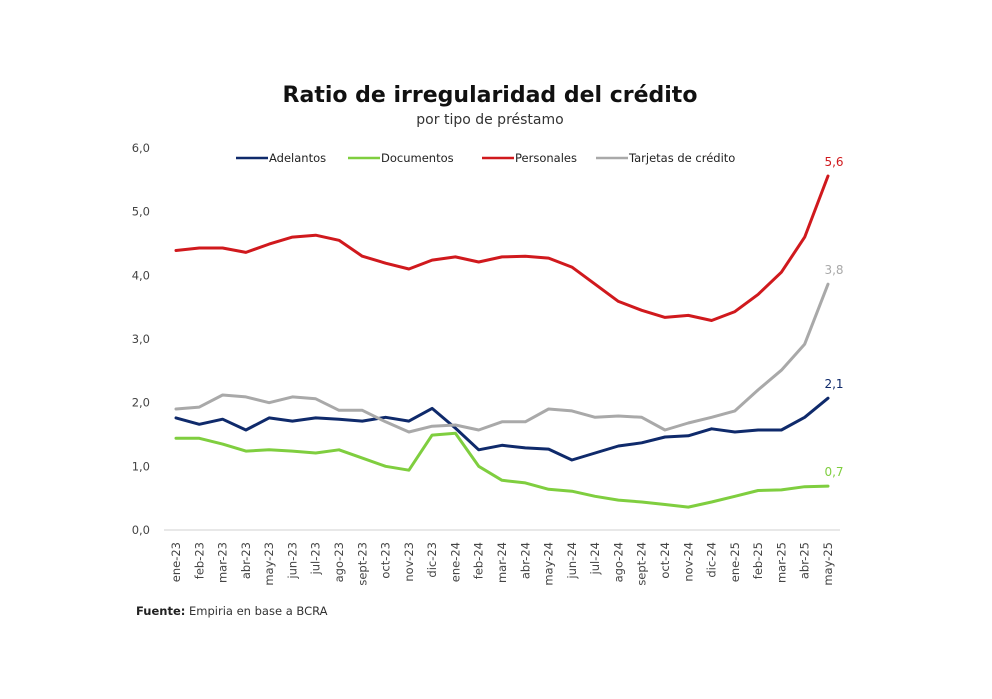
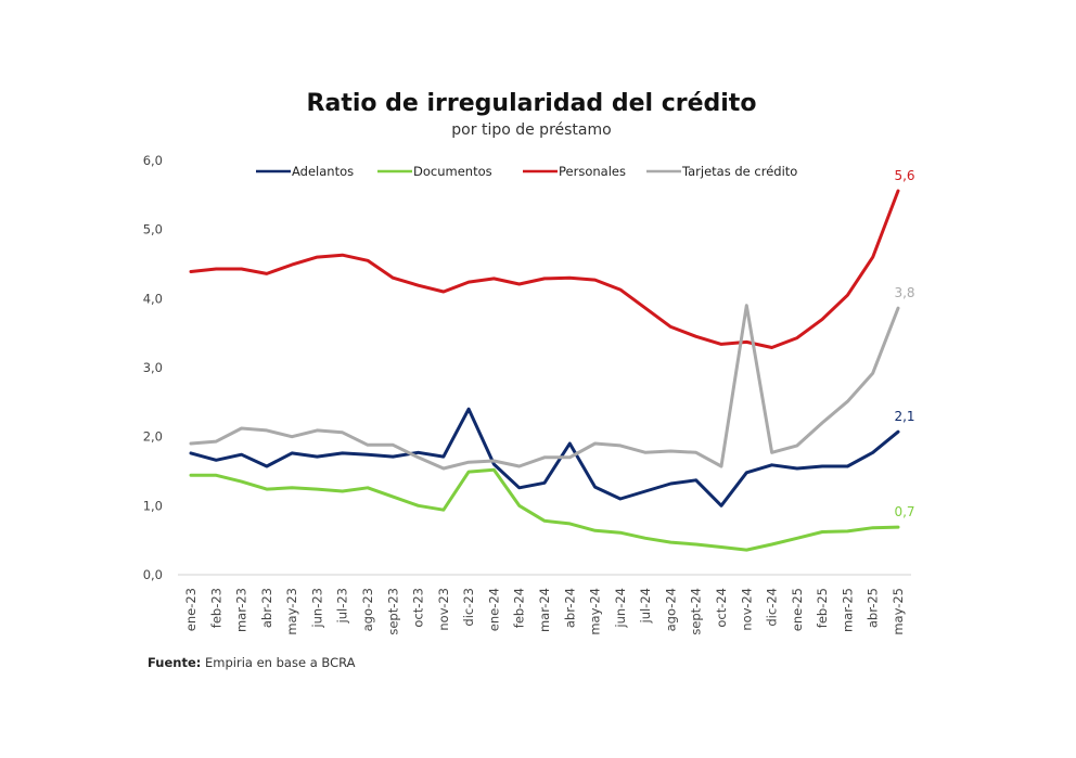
Adelantos/dic-23: 1,9 -> 2,4
Adelantos/abr-24: 1,3 -> 1,9
Adelantos/oct-24: 1,5 -> 1,0
Tarjetas de crédito/nov-24: 1,7 -> 3,9
